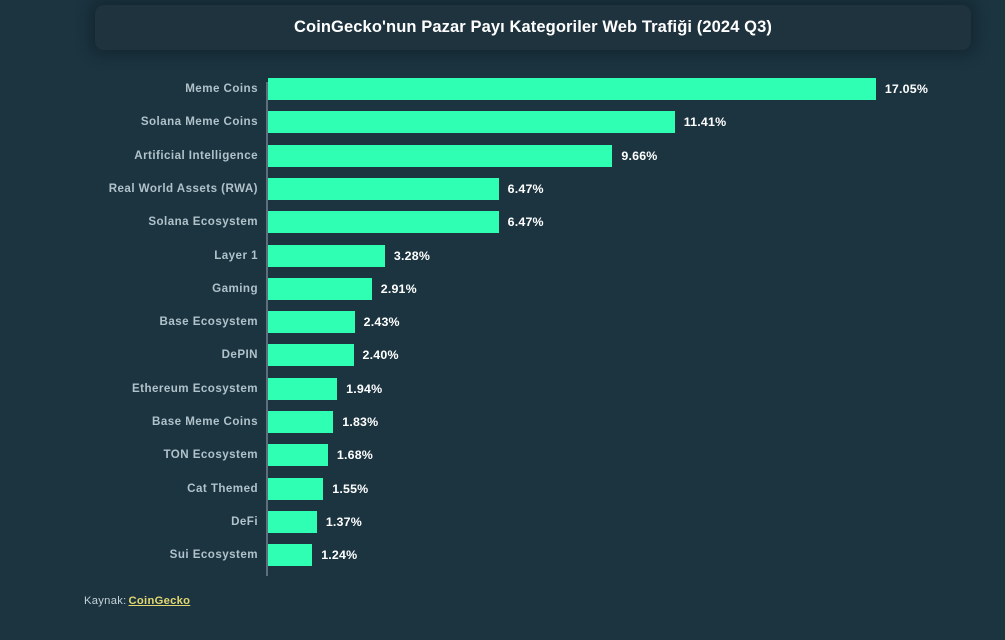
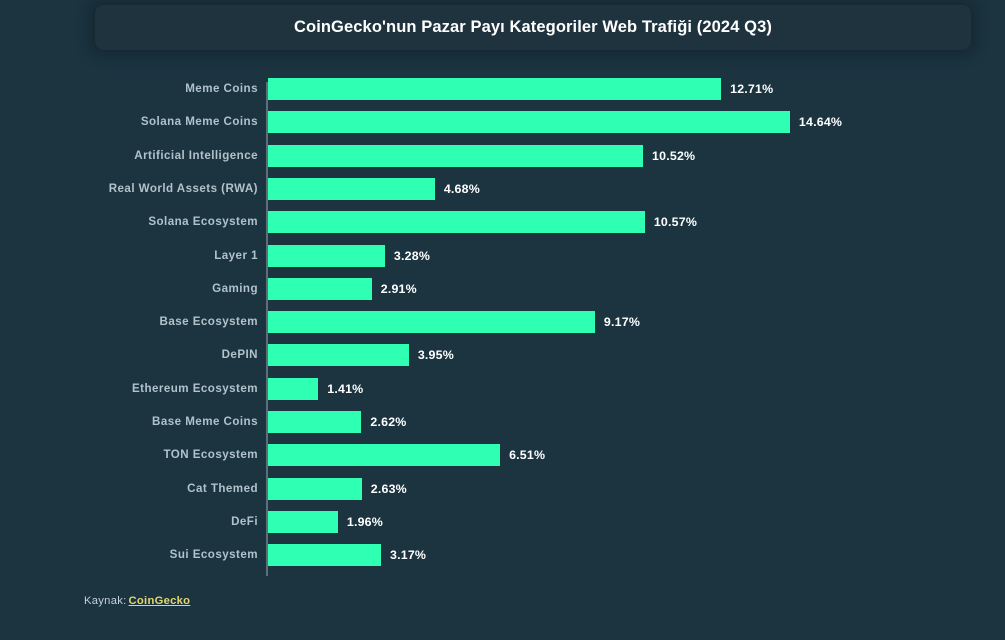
Meme Coins: 17.05% -> 12.71%
Solana Meme Coins: 11.41% -> 14.64%
Artificial Intelligence: 9.66% -> 10.52%
Real World Assets (RWA): 6.47% -> 4.68%
Solana Ecosystem: 6.47% -> 10.57%
Base Ecosystem: 2.43% -> 9.17%
DePIN: 2.40% -> 3.95%
Ethereum Ecosystem: 1.94% -> 1.41%
Base Meme Coins: 1.83% -> 2.62%
TON Ecosystem: 1.68% -> 6.51%
Cat Themed: 1.55% -> 2.63%
DeFi: 1.37% -> 1.96%
Sui Ecosystem: 1.24% -> 3.17%
